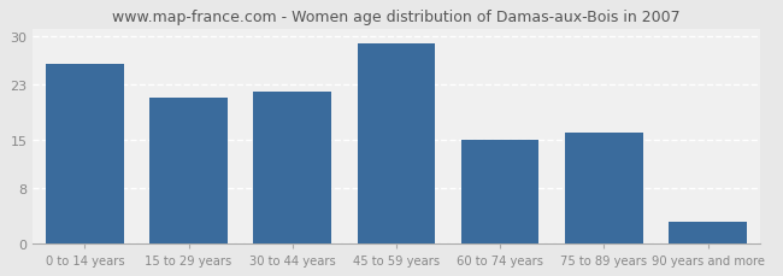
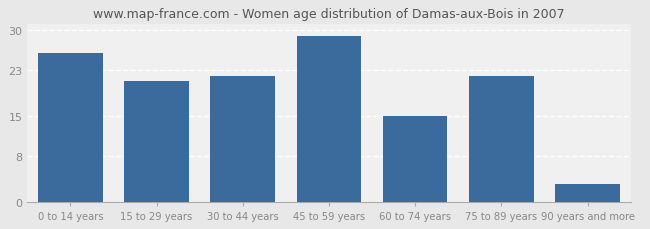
75 to 89 years: 16 -> 22
